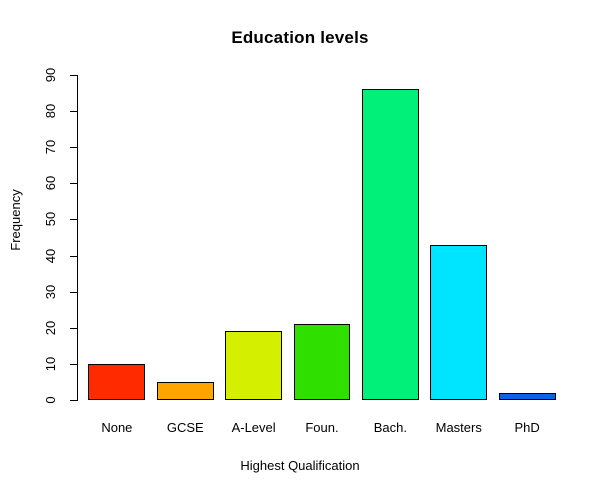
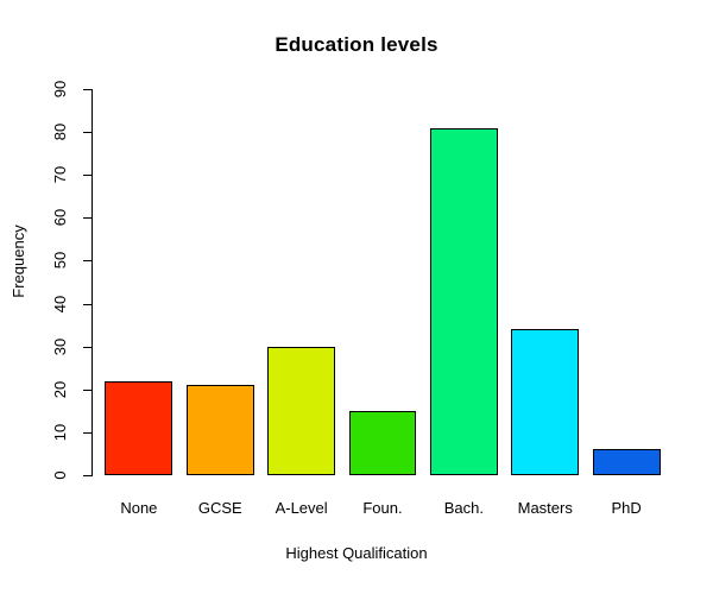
None: 10 -> 22
GCSE: 5 -> 21
A-Level: 19 -> 30
Foun.: 21 -> 15
Bach.: 86 -> 81
Masters: 43 -> 34
PhD: 2 -> 6
